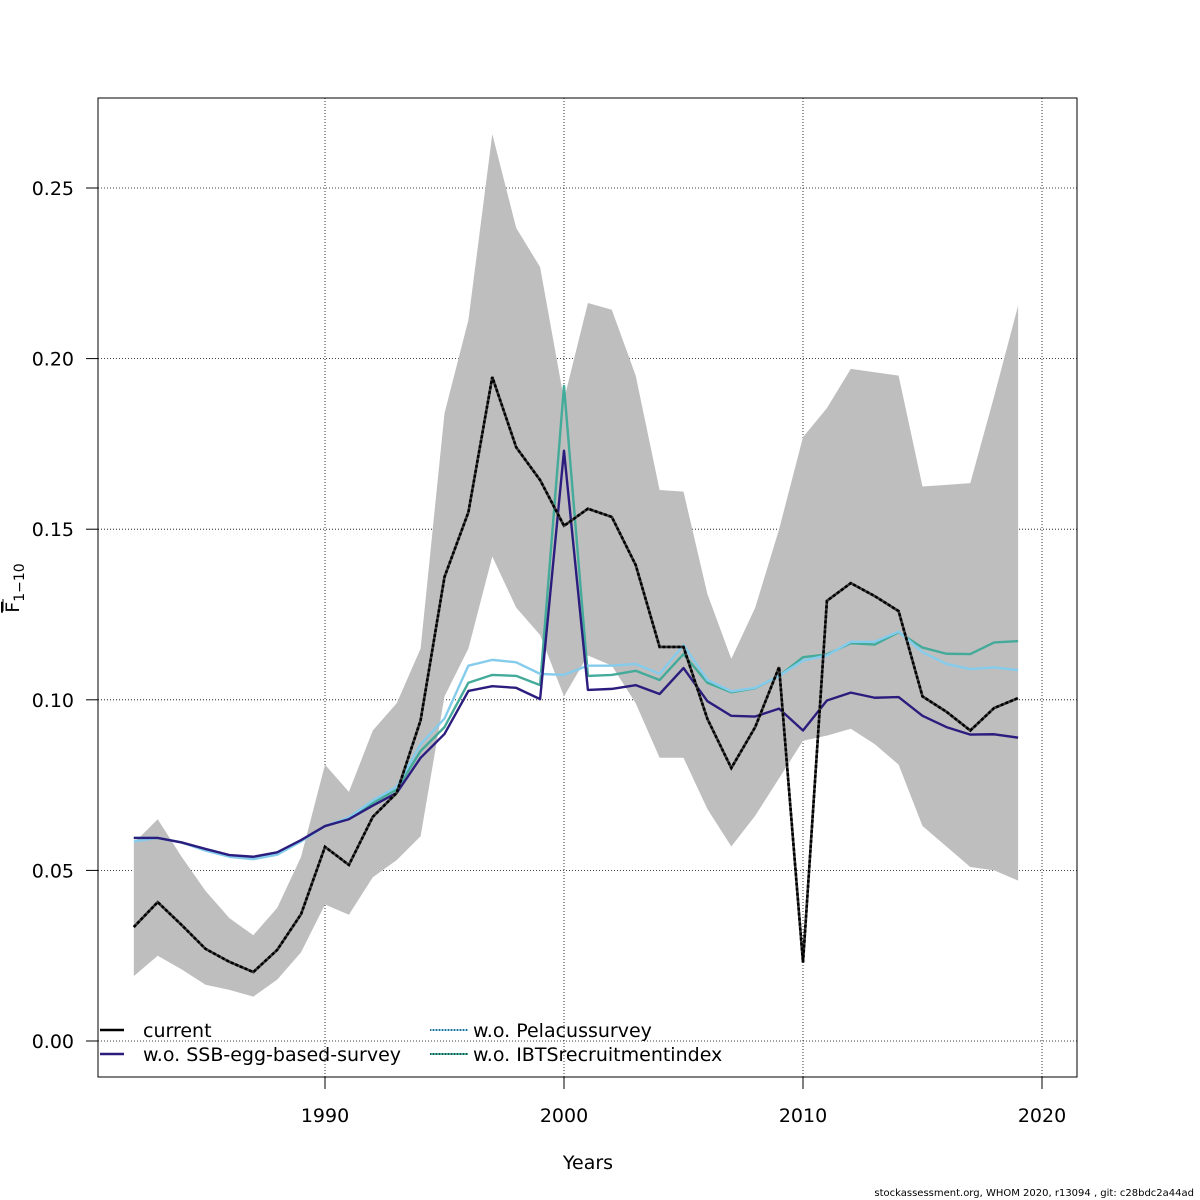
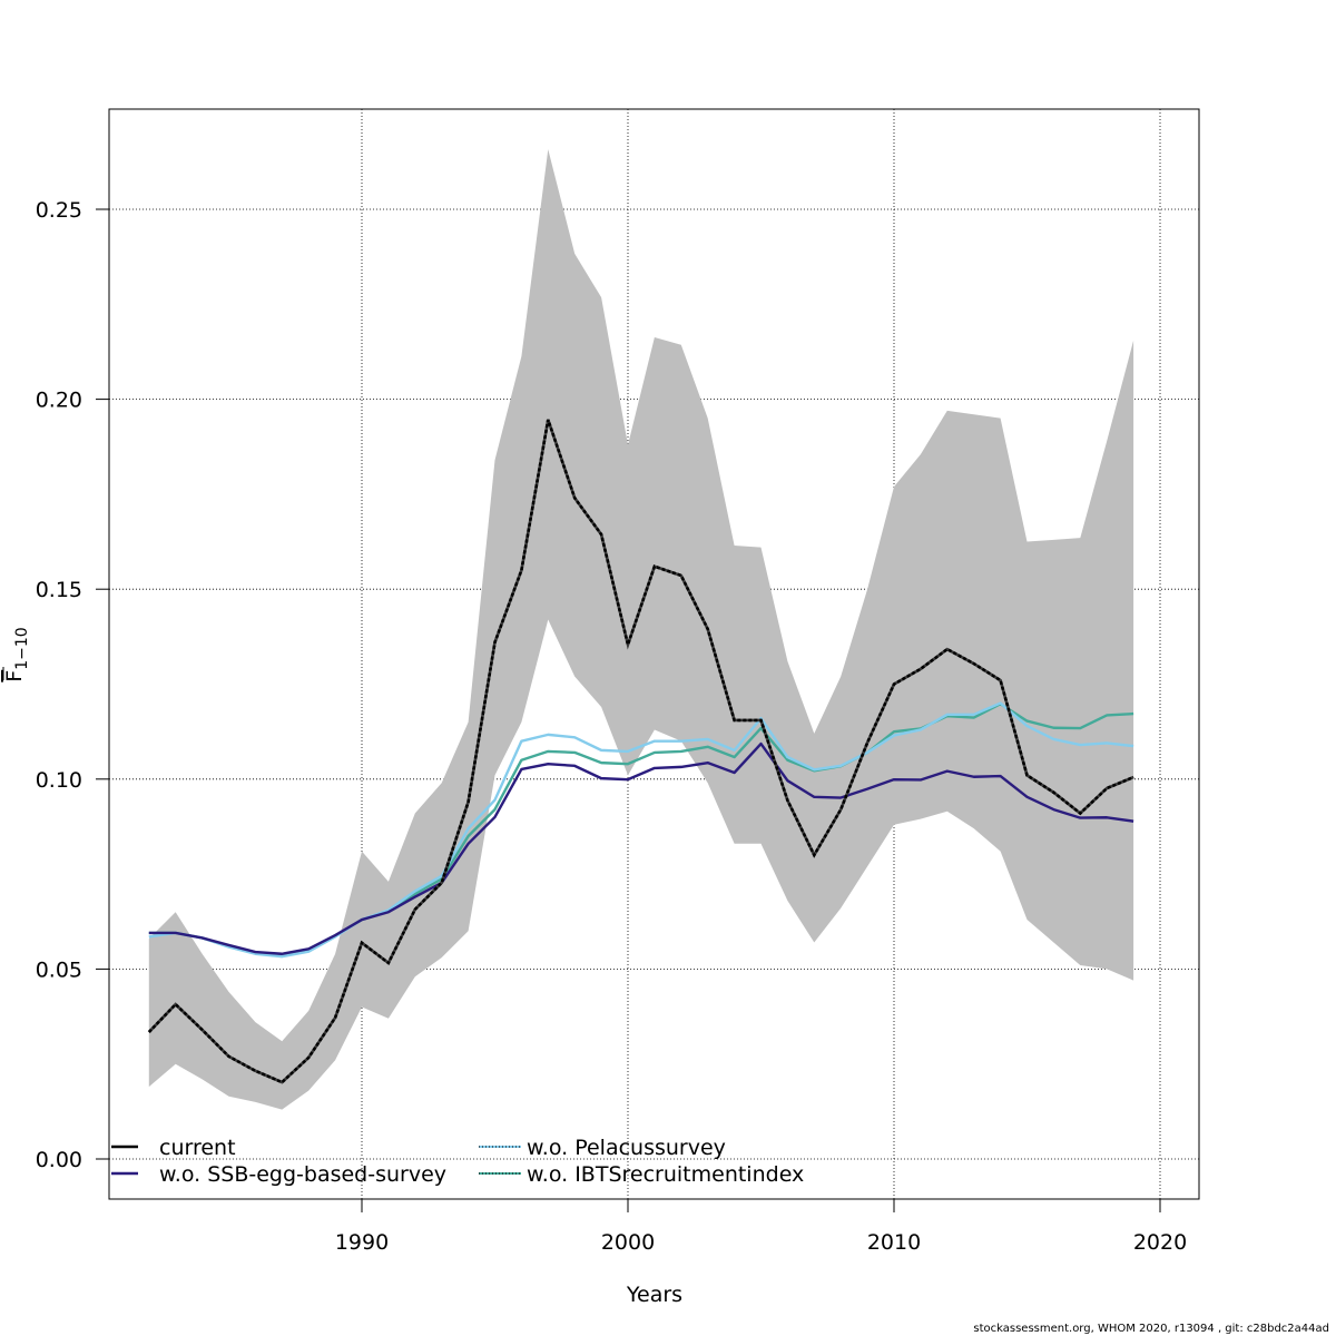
current/2000: 0.151 -> 0.135
w.o. SSB-egg-based-survey/2000: 0.173 -> 0.100
w.o. IBTSrecruitmentindex/2000: 0.192 -> 0.104
current/2010: 0.023 -> 0.125
w.o. SSB-egg-based-survey/2010: 0.091 -> 0.100
